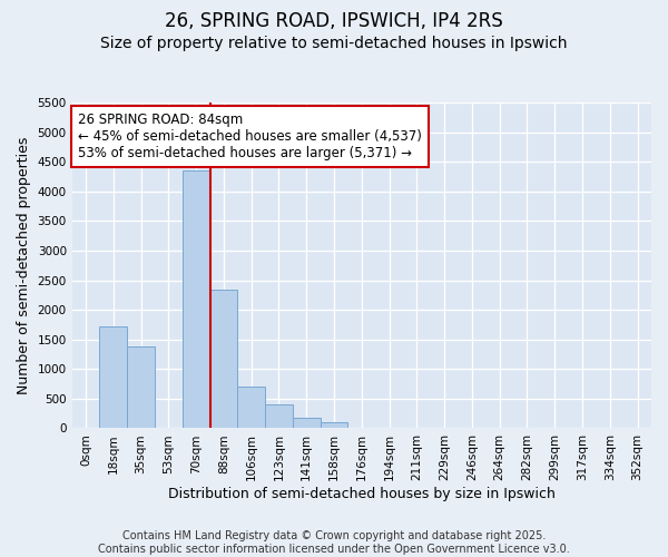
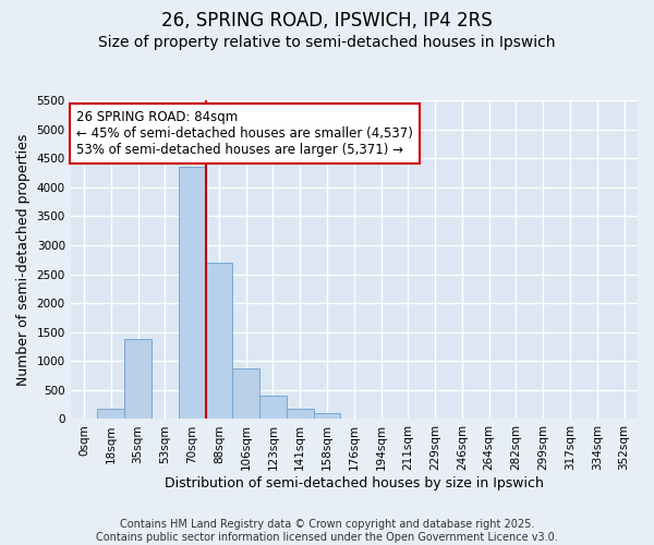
18sqm: 1720 -> 170
88sqm: 2340 -> 2700
106sqm: 700 -> 870
